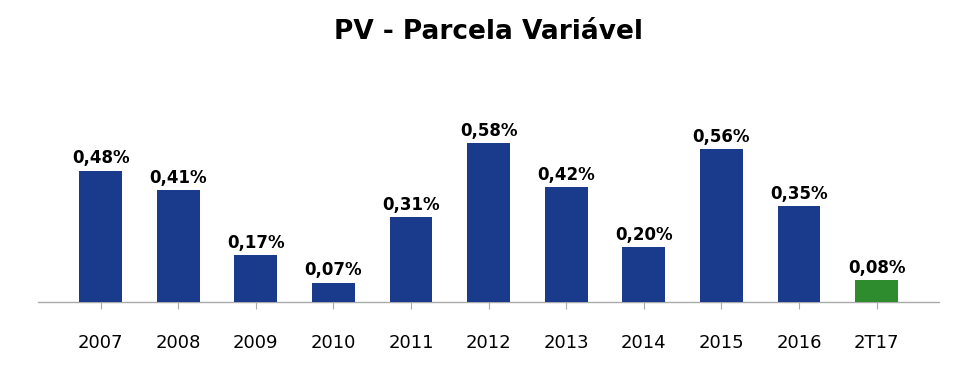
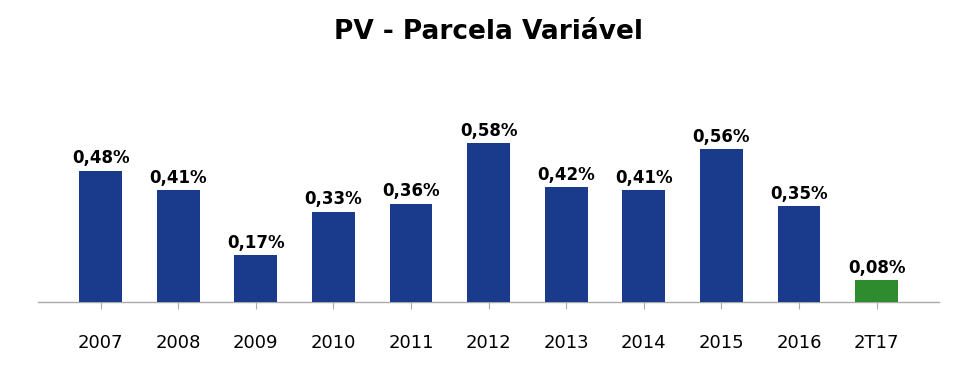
2010: 0,07% -> 0,33%
2011: 0,31% -> 0,36%
2014: 0,20% -> 0,41%
